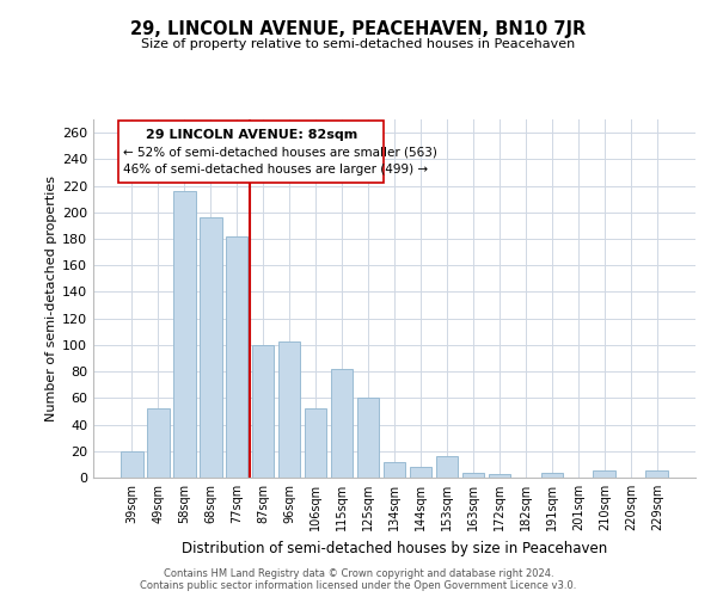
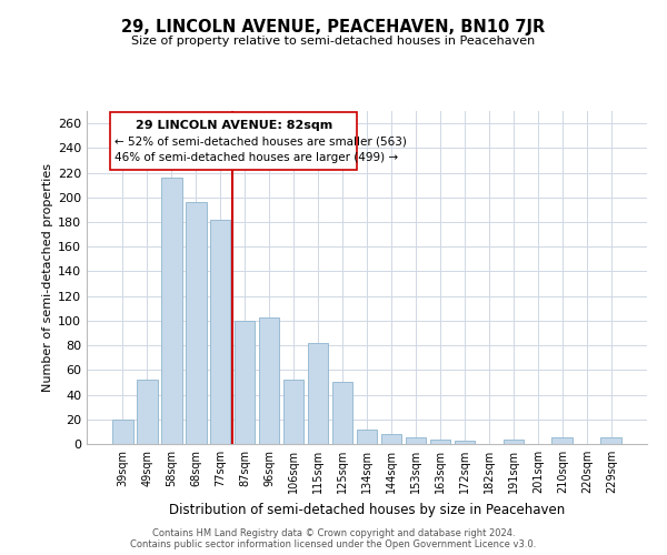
125sqm: 60 -> 50
153sqm: 16 -> 5
